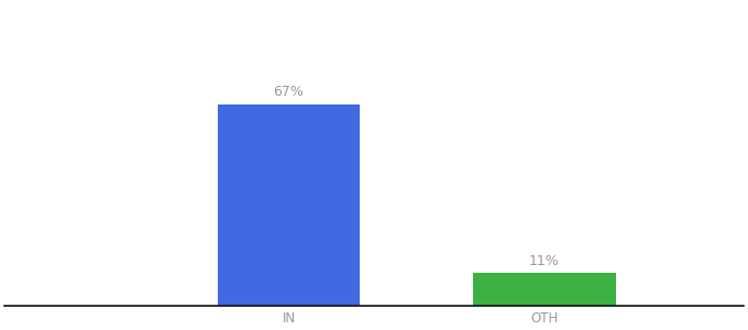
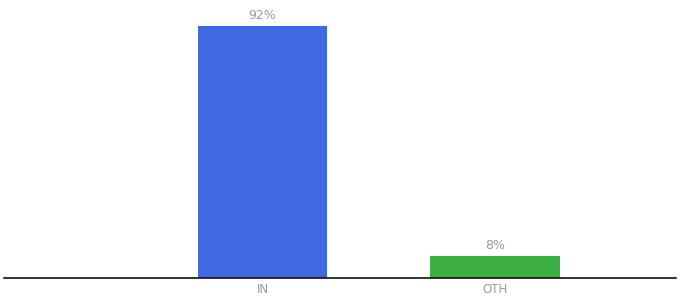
IN: 67% -> 92%
OTH: 11% -> 8%
